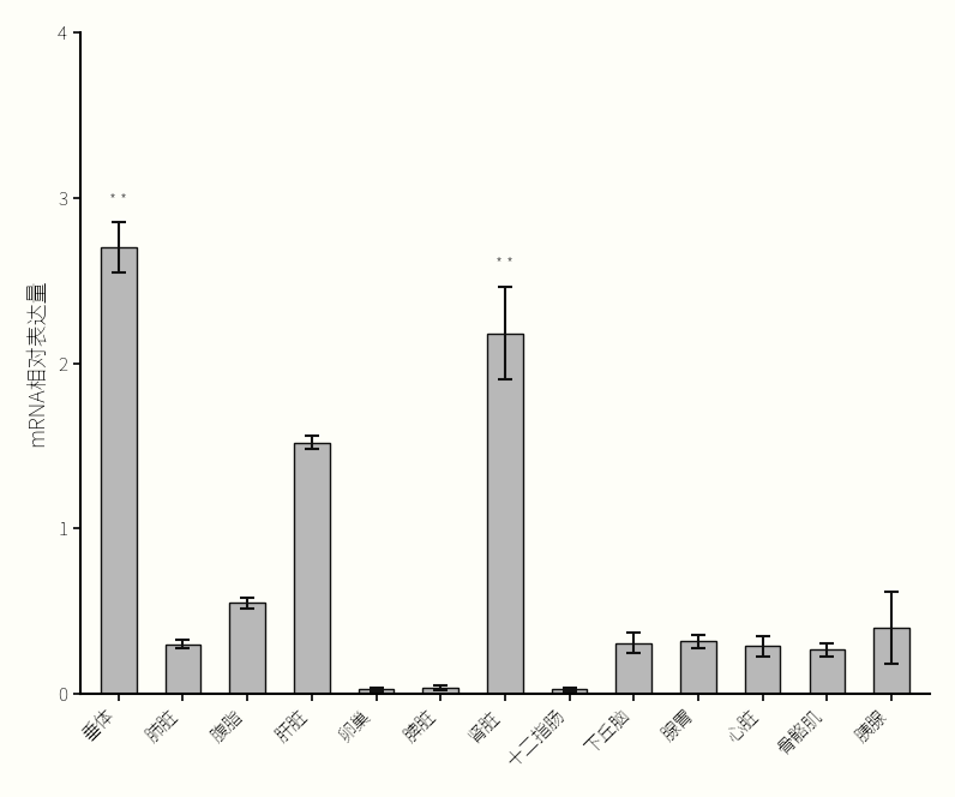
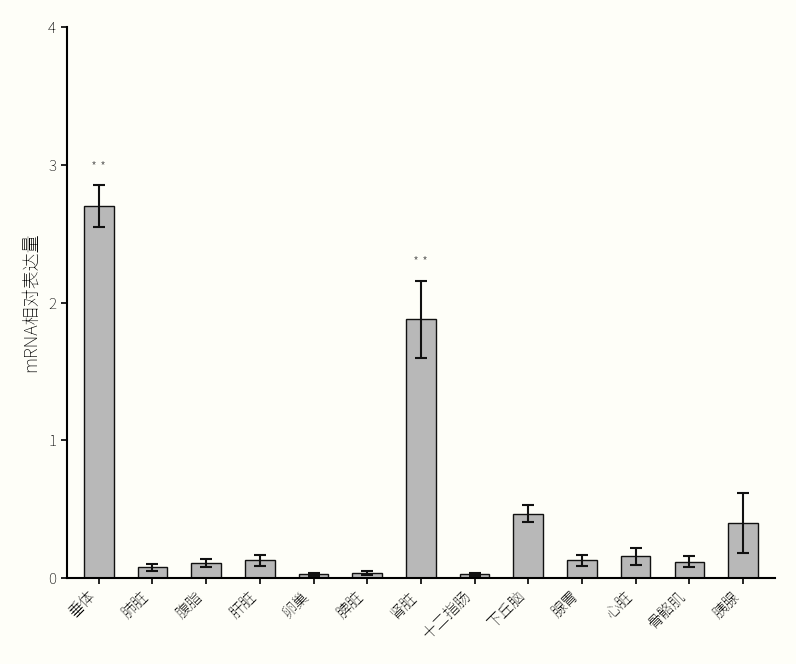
肺脏: 0.30 -> 0.08
腹脂: 0.55 -> 0.11
肝脏: 1.52 -> 0.13
肾脏: 2.18 -> 1.88
下丘脑: 0.31 -> 0.47
腺胃: 0.32 -> 0.13
心脏: 0.29 -> 0.16
骨骼肌: 0.27 -> 0.12
